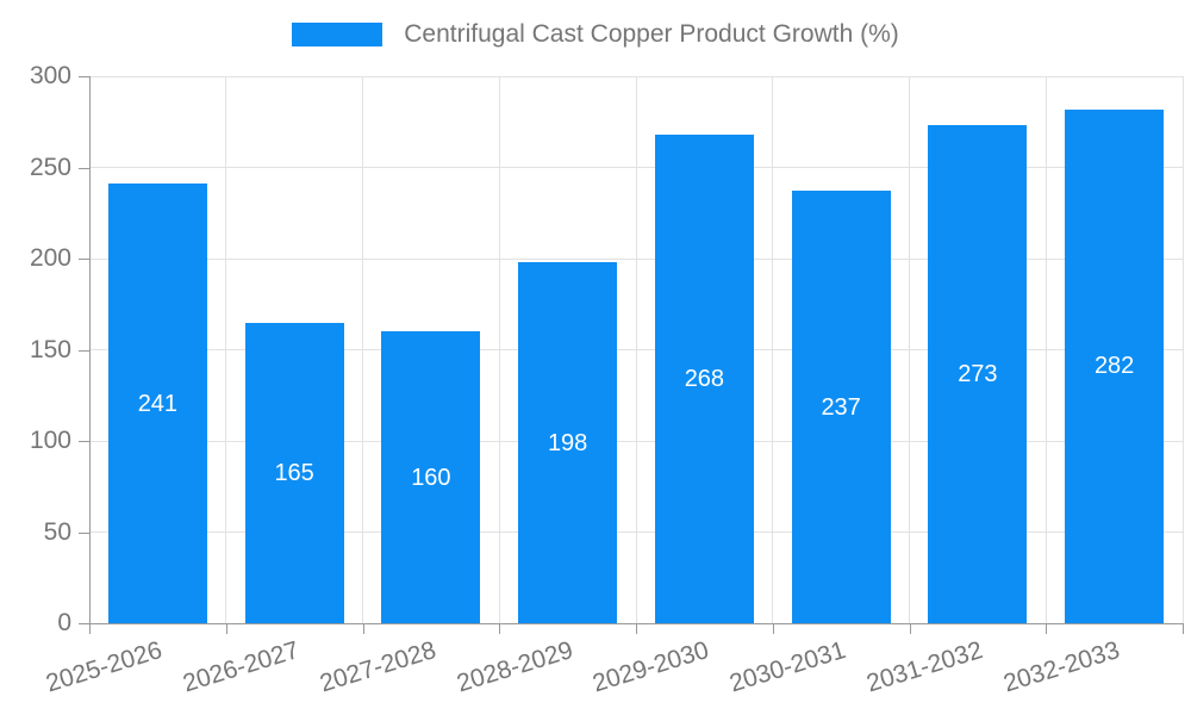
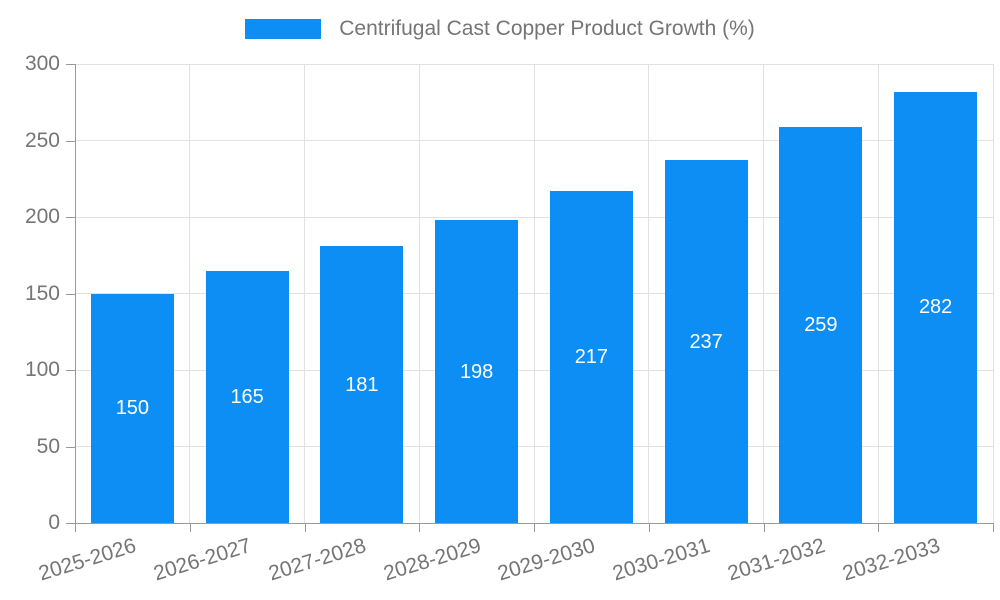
2025-2026: 241 -> 150
2027-2028: 160 -> 181
2029-2030: 268 -> 217
2031-2032: 273 -> 259
